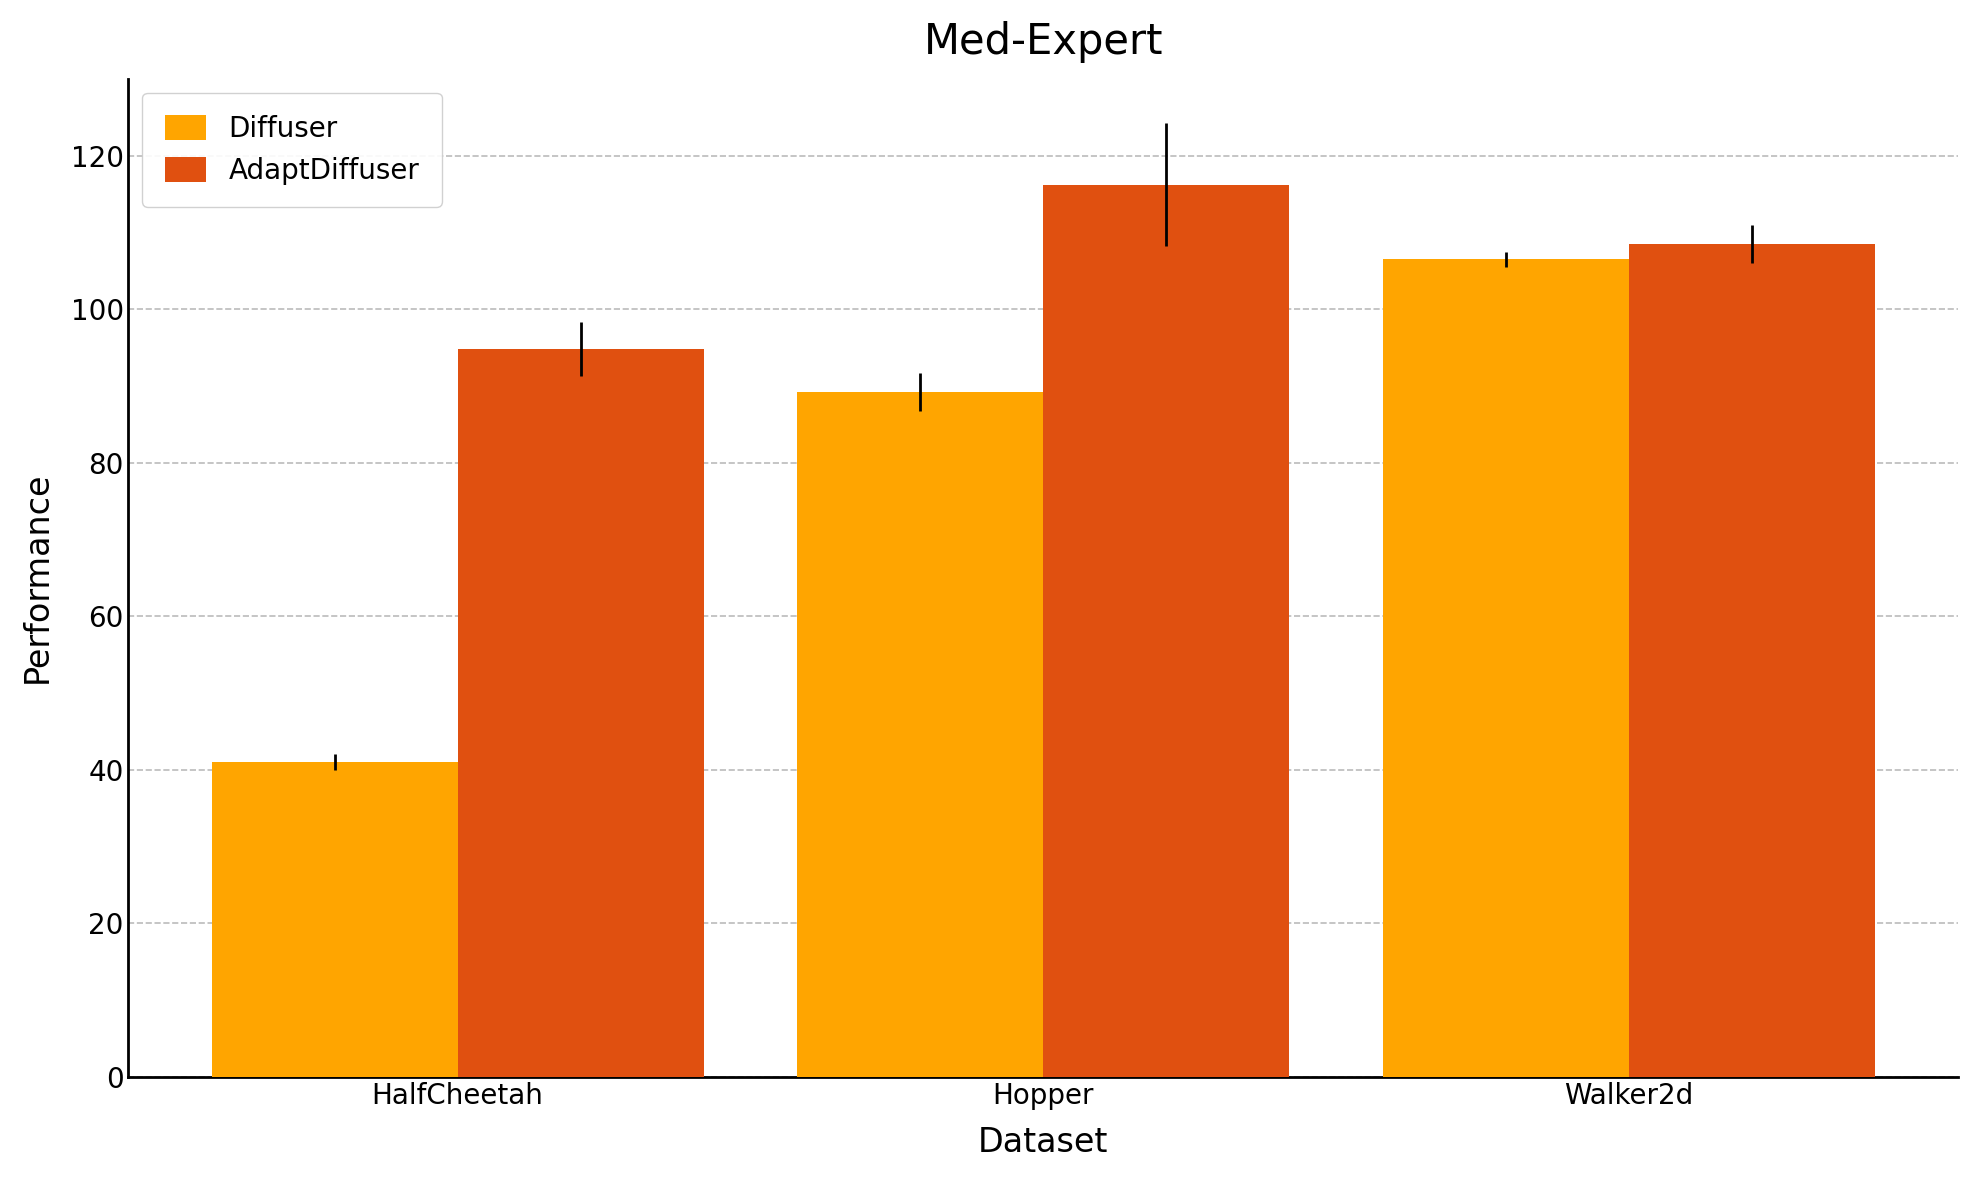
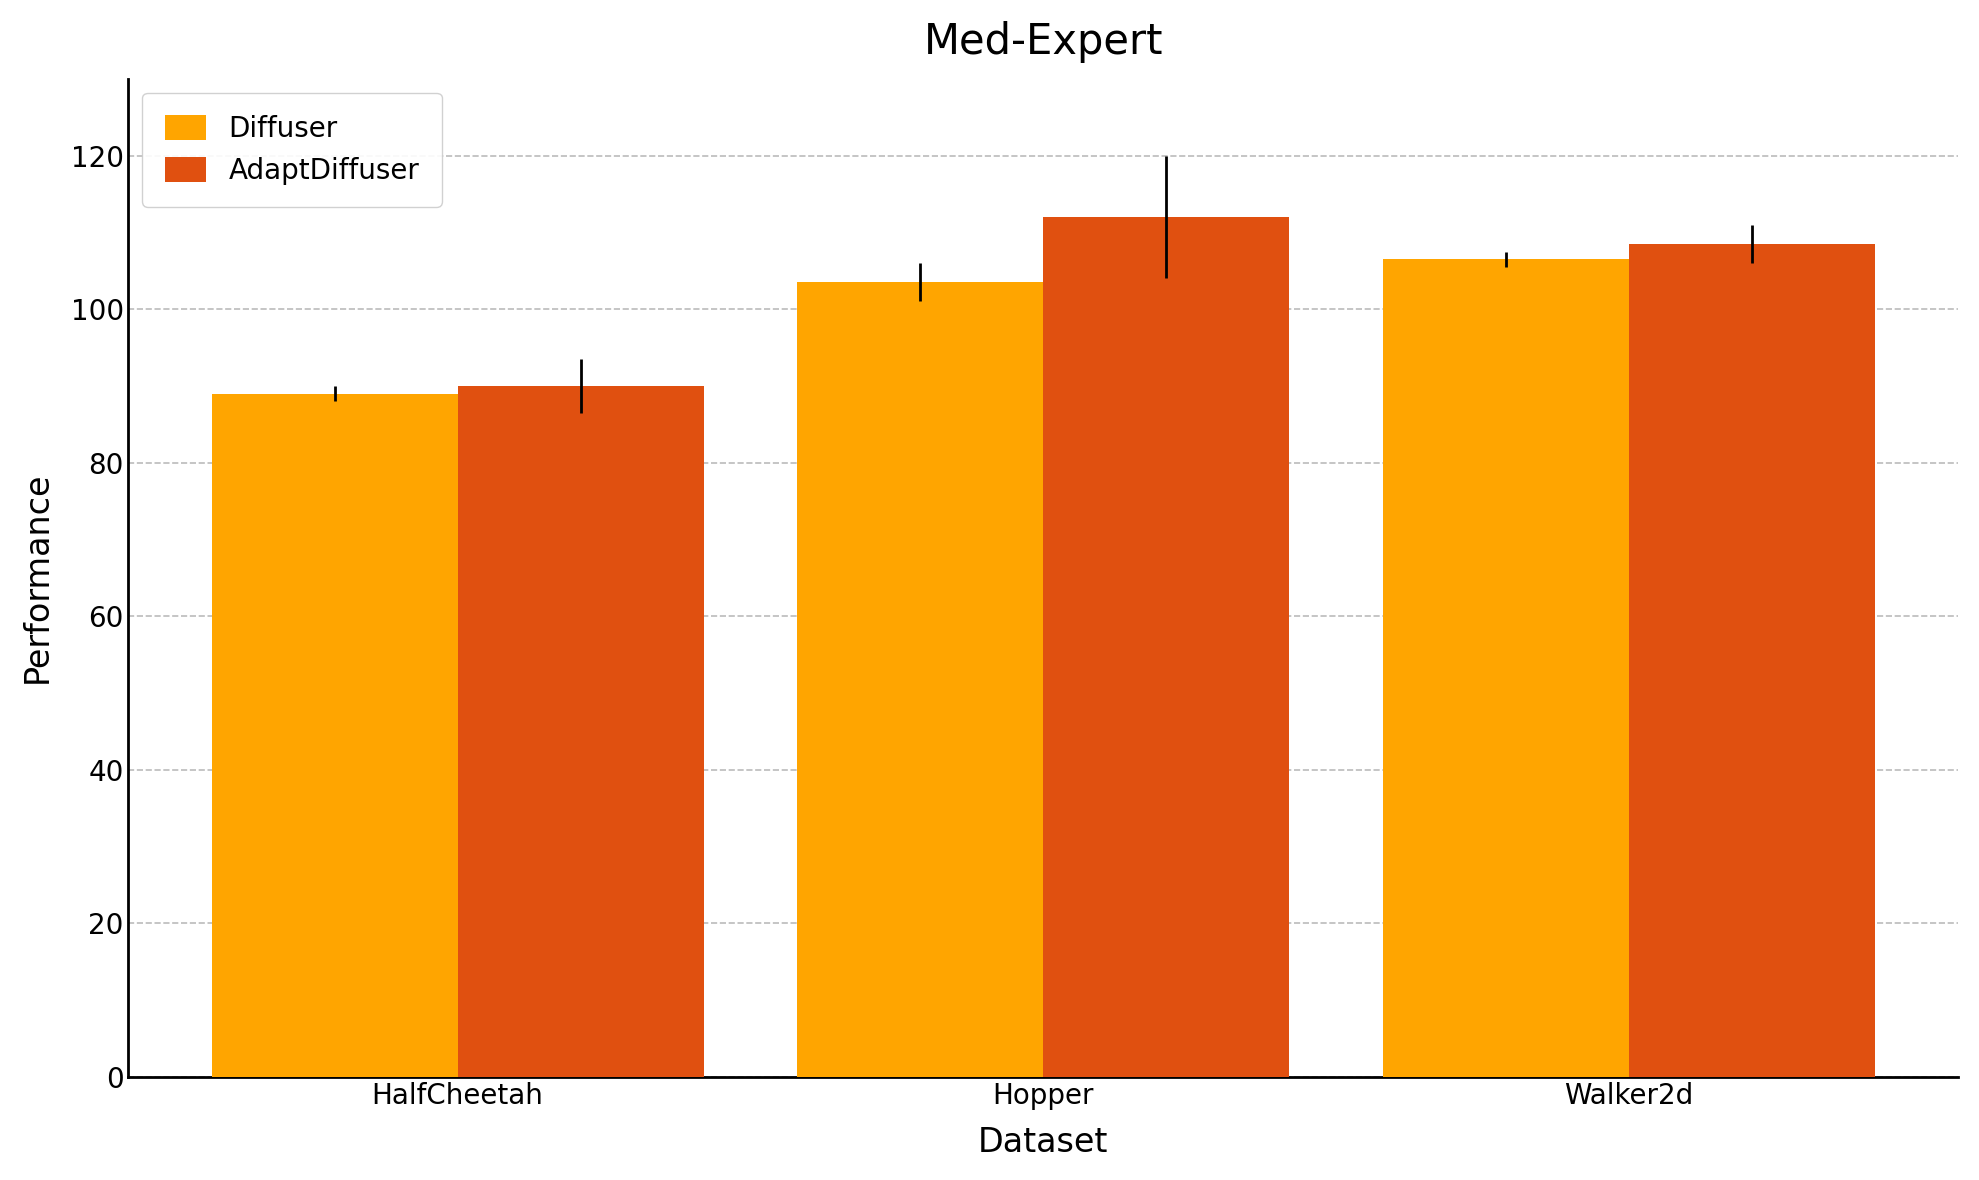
Diffuser/HalfCheetah: 41.0 -> 89.0
AdaptDiffuser/HalfCheetah: 94.8 -> 90.0
Diffuser/Hopper: 89.2 -> 103.5
AdaptDiffuser/Hopper: 116.2 -> 112.0
